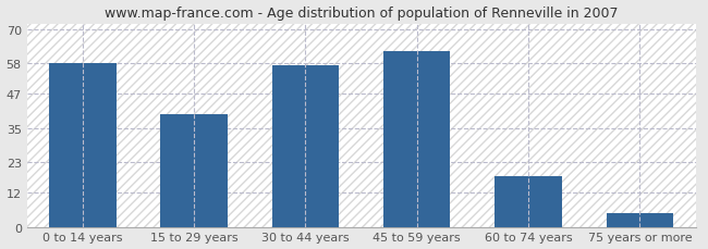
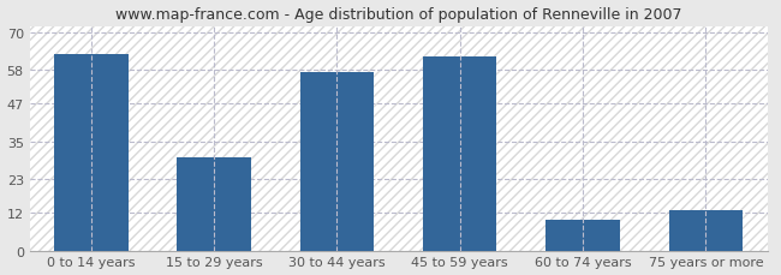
0 to 14 years: 58 -> 63
15 to 29 years: 40 -> 30
60 to 74 years: 18 -> 10
75 years or more: 5 -> 13
